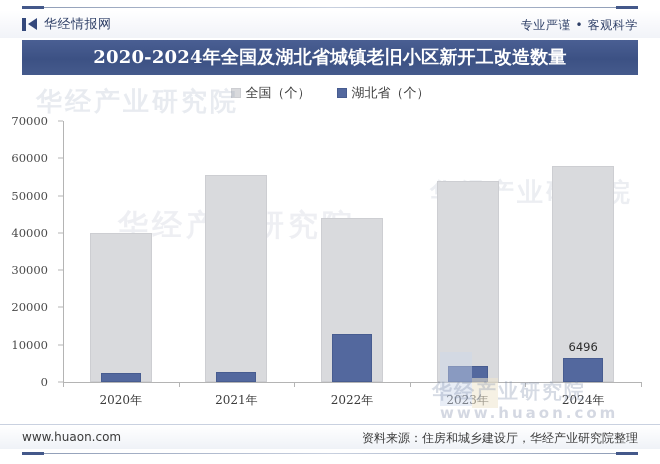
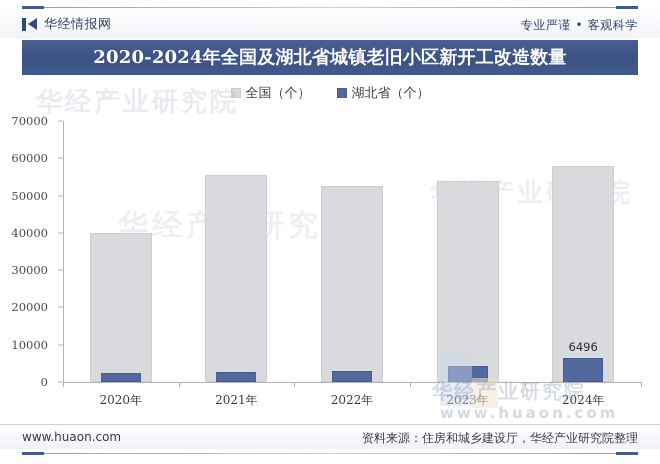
全国（个）/2022年: 44000 -> 52000
湖北省（个）/2022年: 13000 -> 3000
